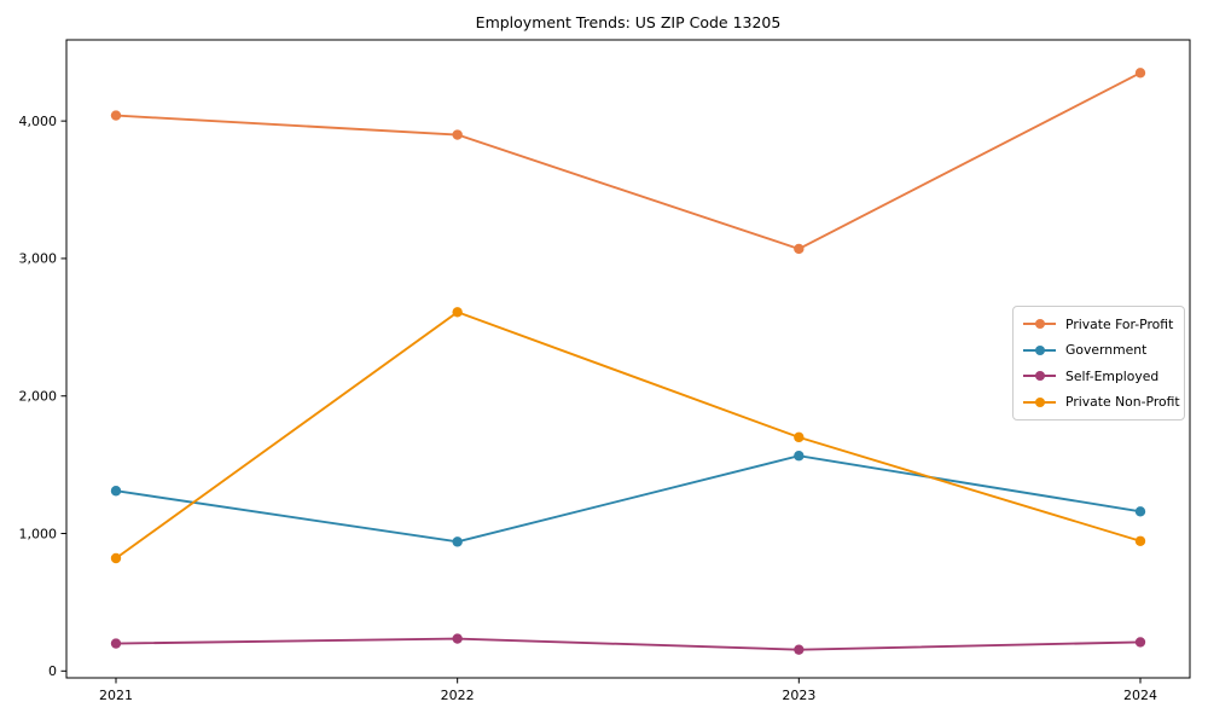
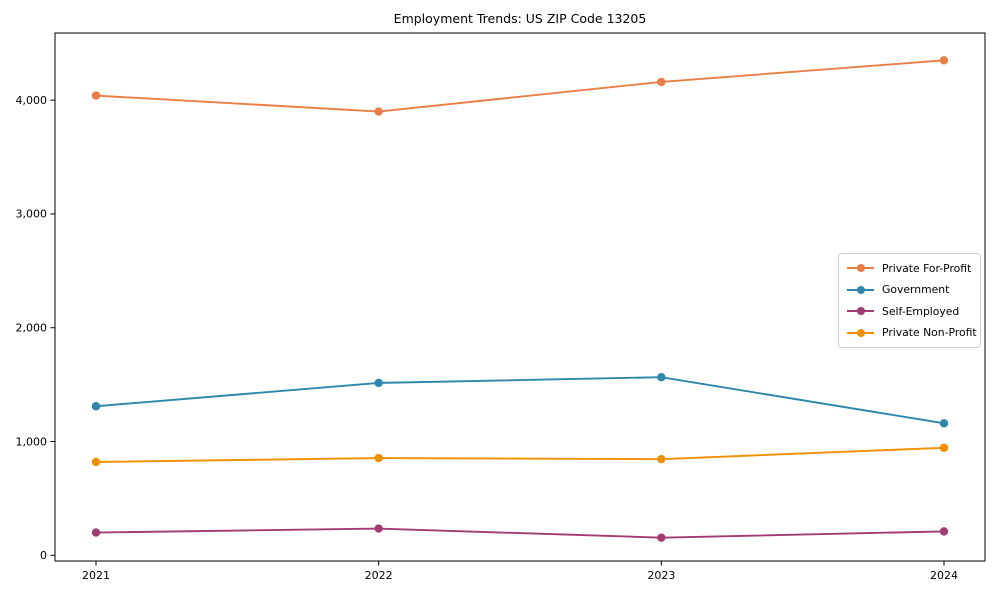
Government/2022: 940 -> 1520
Private Non-Profit/2022: 2610 -> 860
Private For-Profit/2023: 3070 -> 4160
Private Non-Profit/2023: 1700 -> 840
